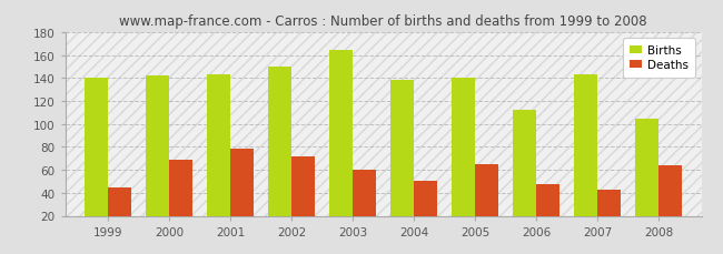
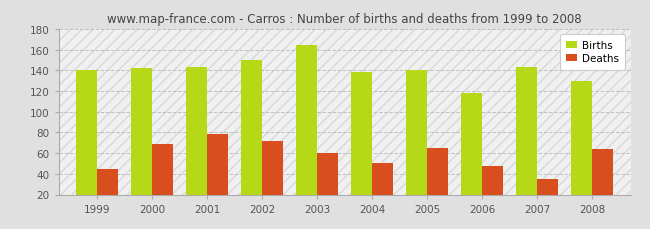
Births/2006: 112 -> 118
Deaths/2007: 43 -> 35
Births/2008: 105 -> 130
